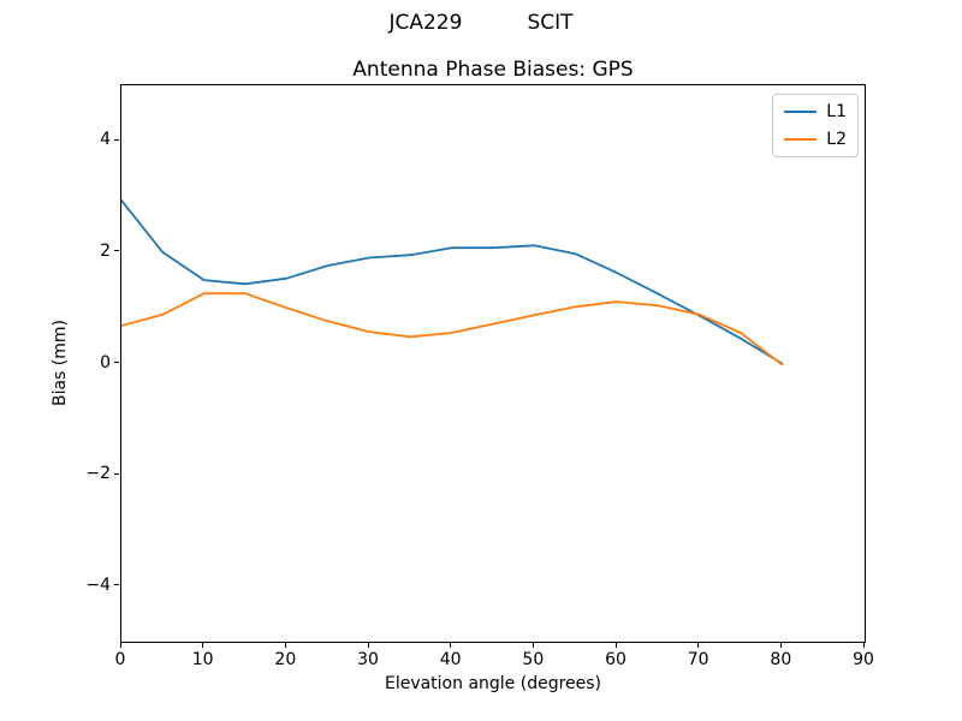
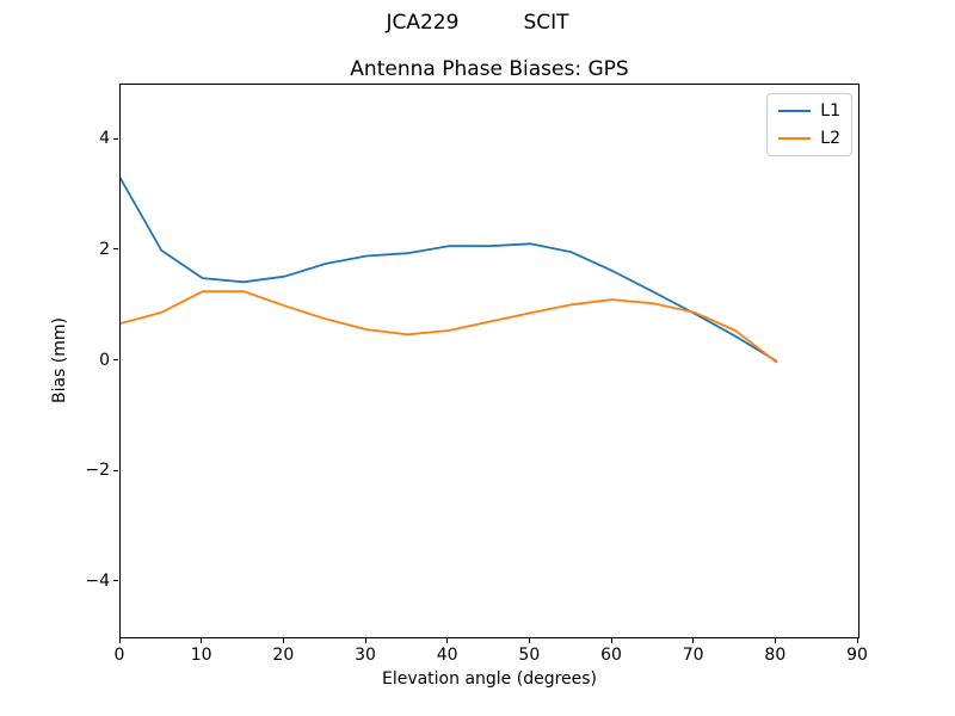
L1/0: 2.9 -> 3.3
